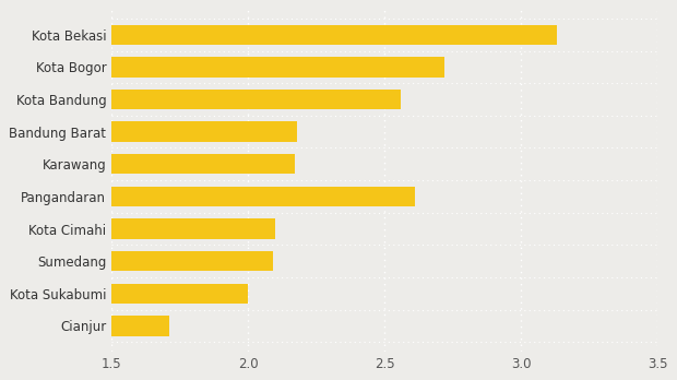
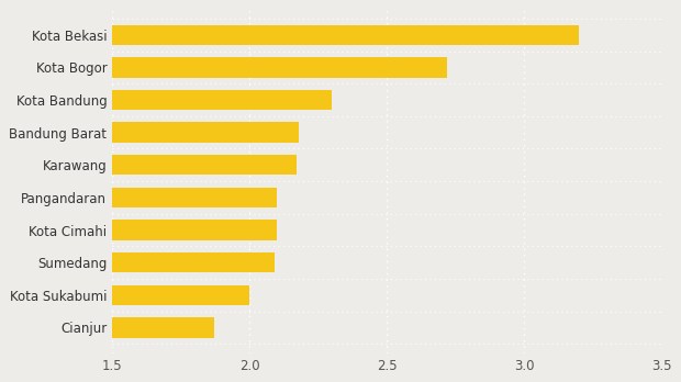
Kota Bekasi: 3.13 -> 3.20
Kota Bandung: 2.56 -> 2.30
Pangandaran: 2.61 -> 2.10
Cianjur: 1.71 -> 1.87
